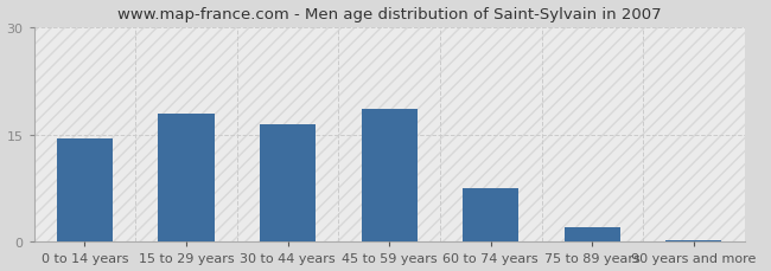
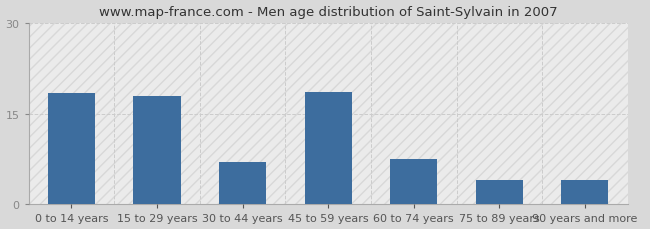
0 to 14 years: 14.5 -> 18.4
30 to 44 years: 16.5 -> 7.0
75 to 89 years: 2.0 -> 4.0
90 years and more: 0.3 -> 4.0
